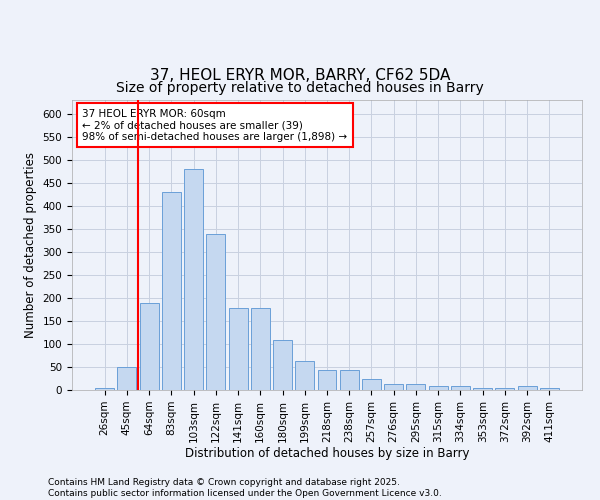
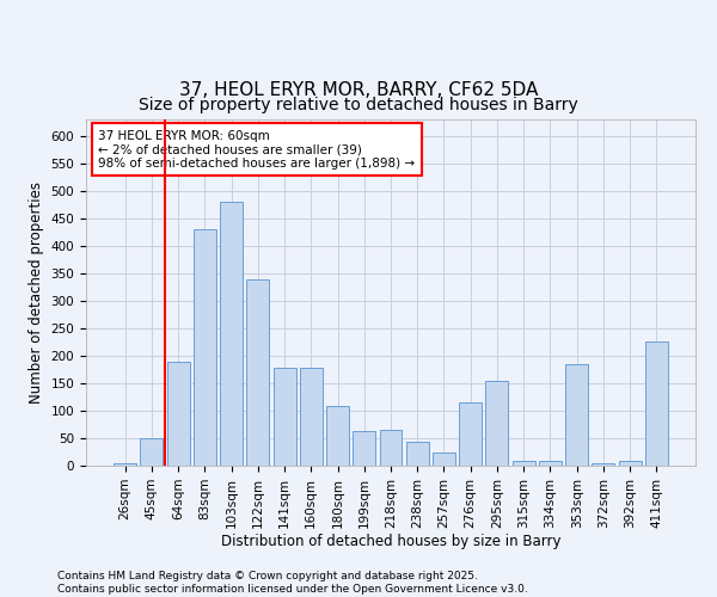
218sqm: 43 -> 65
276sqm: 12 -> 115
295sqm: 12 -> 155
353sqm: 5 -> 185
411sqm: 5 -> 225
